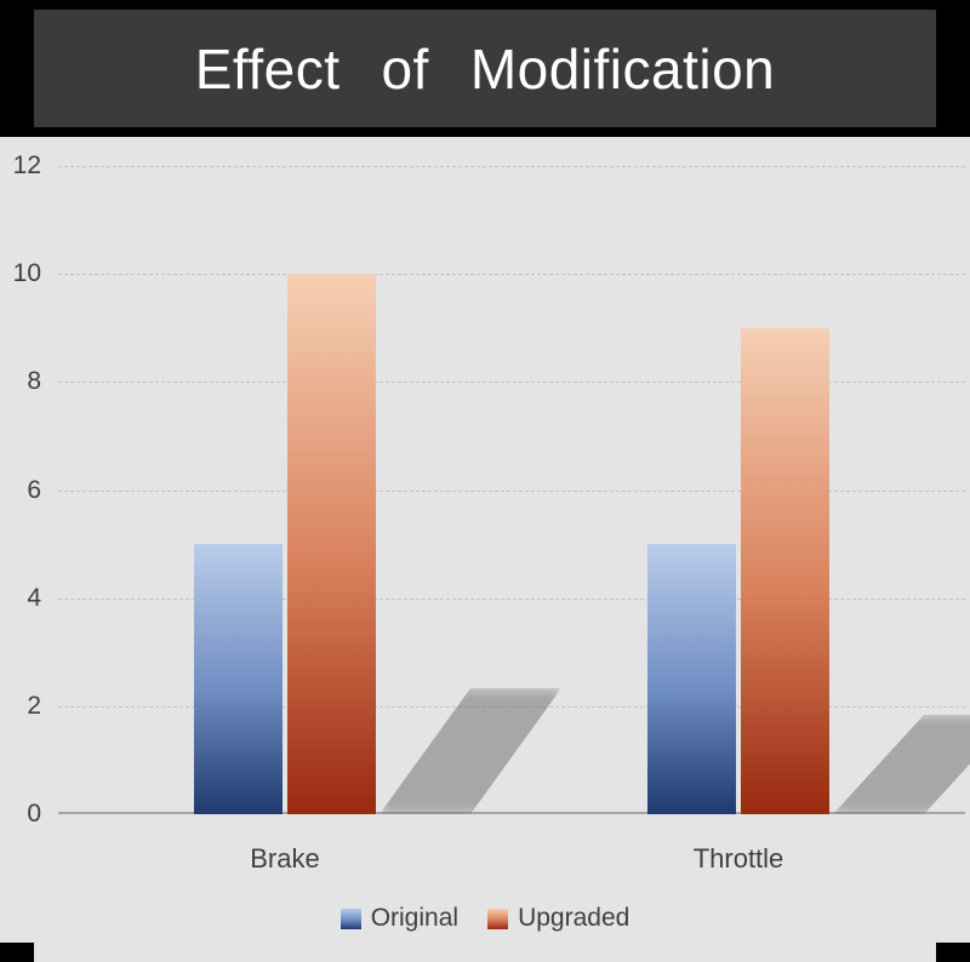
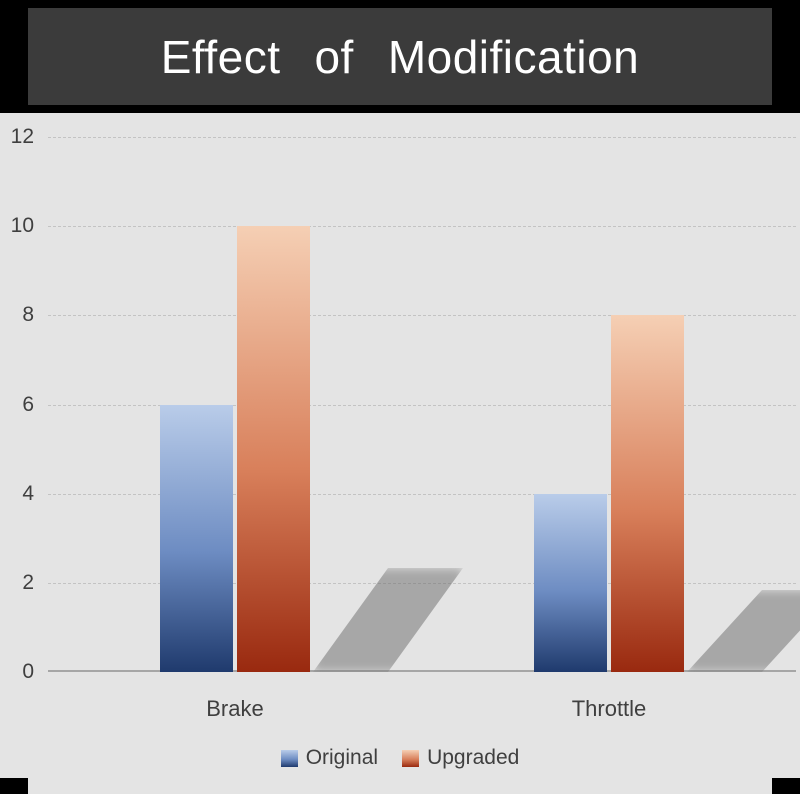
Original/Brake: 5 -> 6
Original/Throttle: 5 -> 4
Upgraded/Throttle: 9 -> 8
